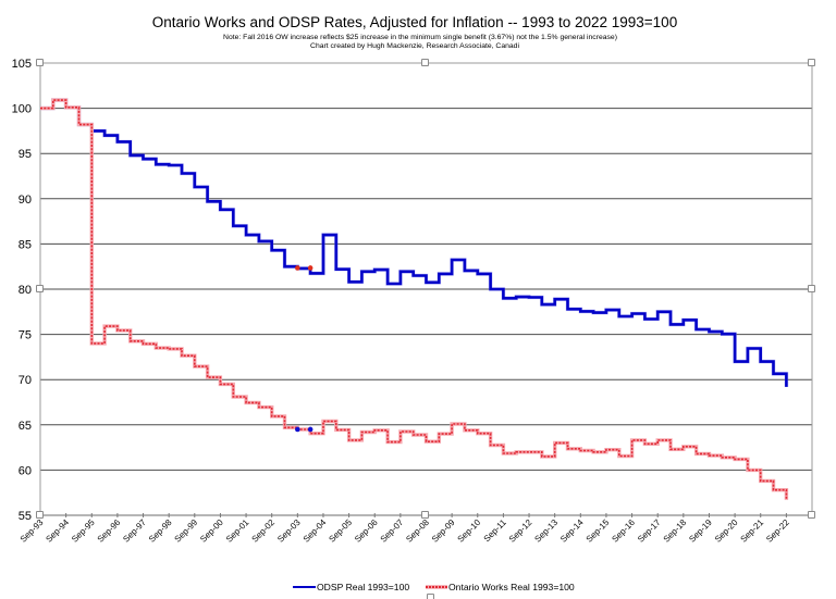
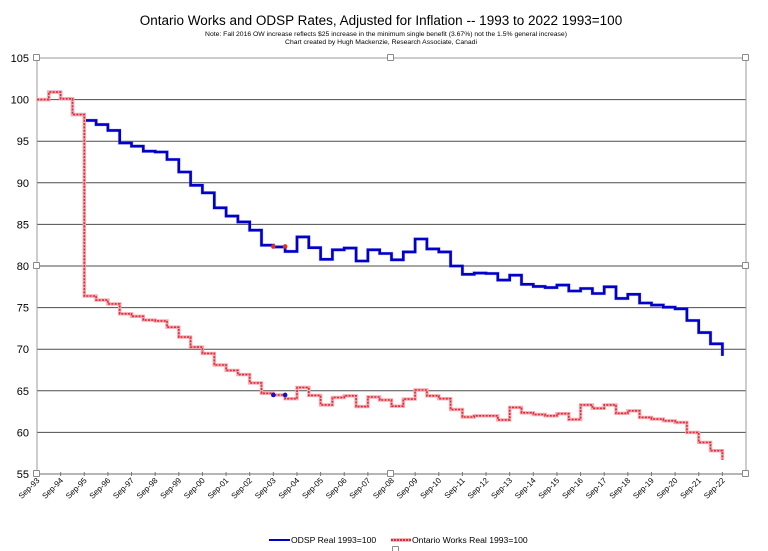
Ontario Works Real 1993=100/Sep-95: 74 -> 76
ODSP Real 1993=100/Sep-04: 86 -> 84
ODSP Real 1993=100/Sep-20: 72 -> 75
